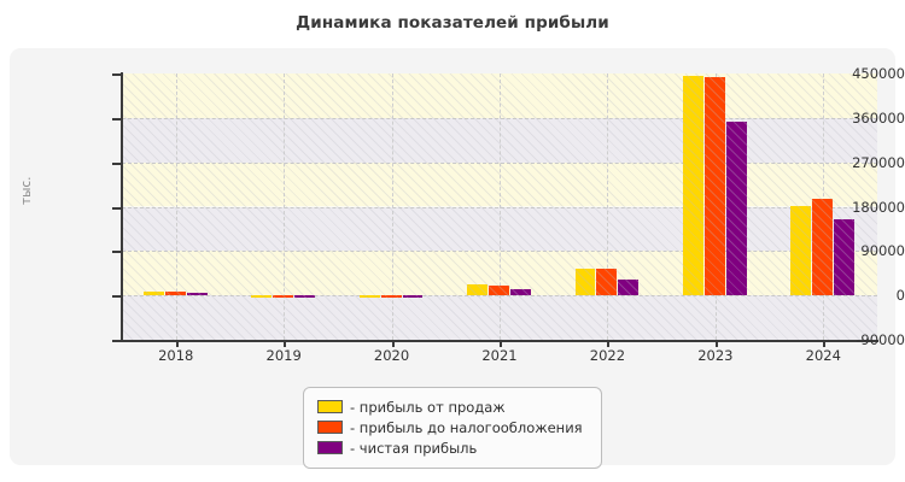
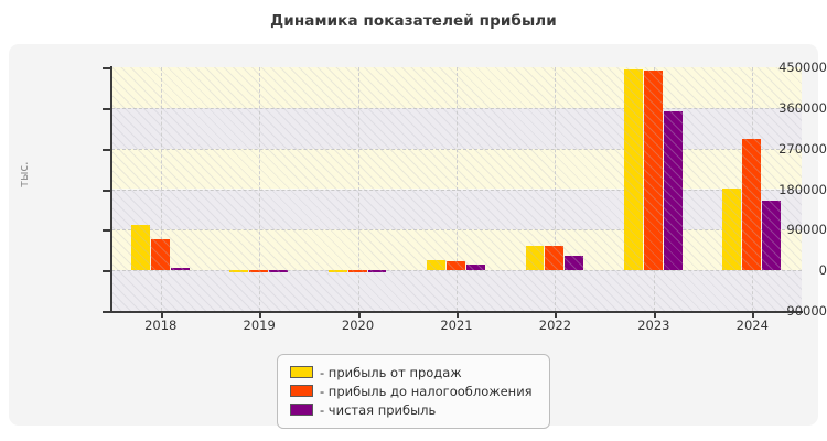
- прибыль от продаж/2018: 10000 -> 100000
- прибыль до налогообложения/2018: 10000 -> 70000
- прибыль до налогообложения/2024: 200000 -> 290000
